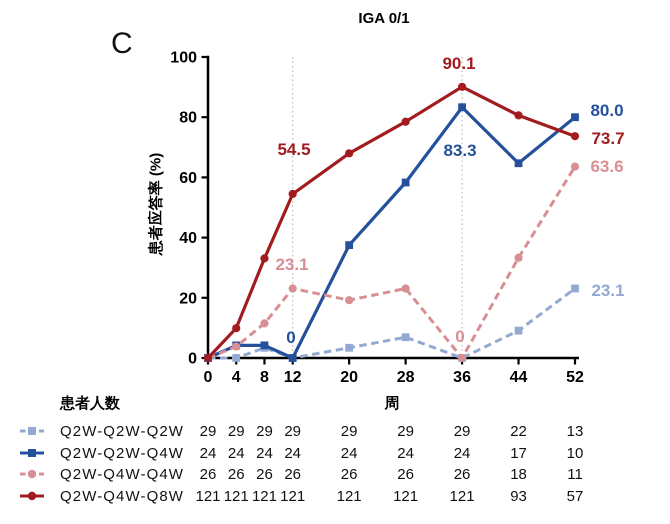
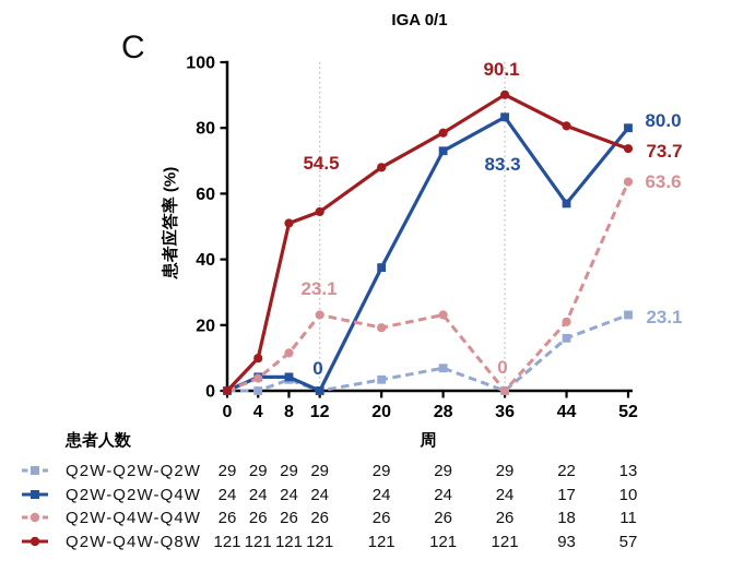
Q2W-Q4W-Q8W/8: 33 -> 51
Q2W-Q2W-Q4W/28: 58 -> 73
Q2W-Q2W-Q2W/44: 9 -> 16
Q2W-Q2W-Q4W/44: 65 -> 57
Q2W-Q4W-Q4W/44: 33 -> 21
